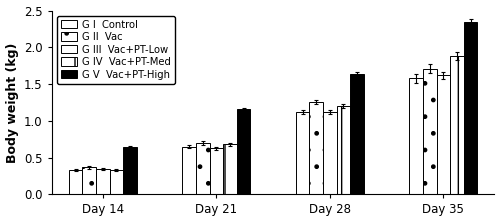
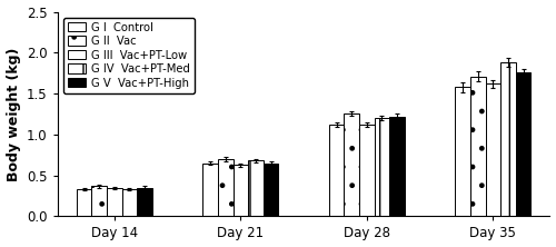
G V Vac+PT-High/Day 14: 0.64 -> 0.35
G V Vac+PT-High/Day 21: 1.16 -> 0.65
G V Vac+PT-High/Day 28: 1.64 -> 1.22
G V Vac+PT-High/Day 35: 2.34 -> 1.76
